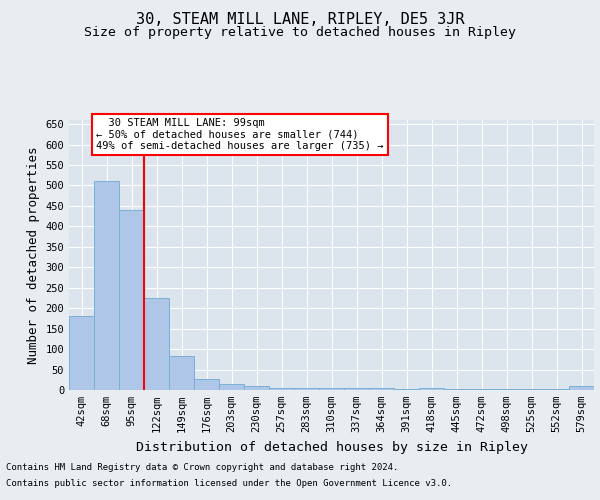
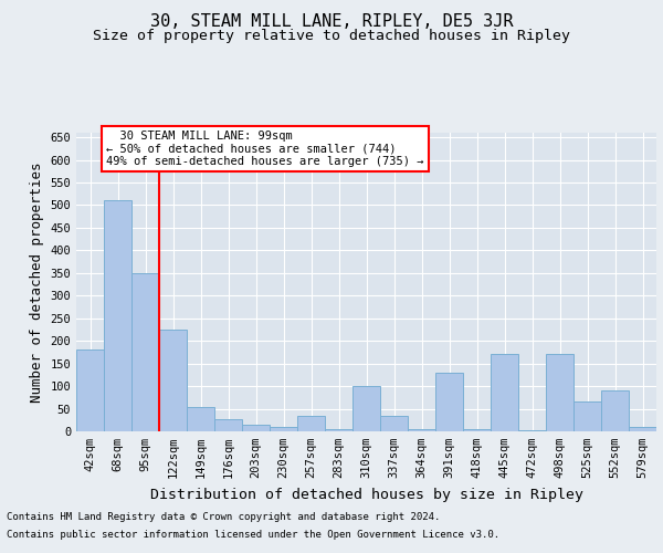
95sqm: 441 -> 350
149sqm: 83 -> 55
257sqm: 5 -> 35
310sqm: 5 -> 100
337sqm: 5 -> 35
391sqm: 2 -> 130
445sqm: 2 -> 170
498sqm: 2 -> 170
525sqm: 2 -> 65
552sqm: 2 -> 90
